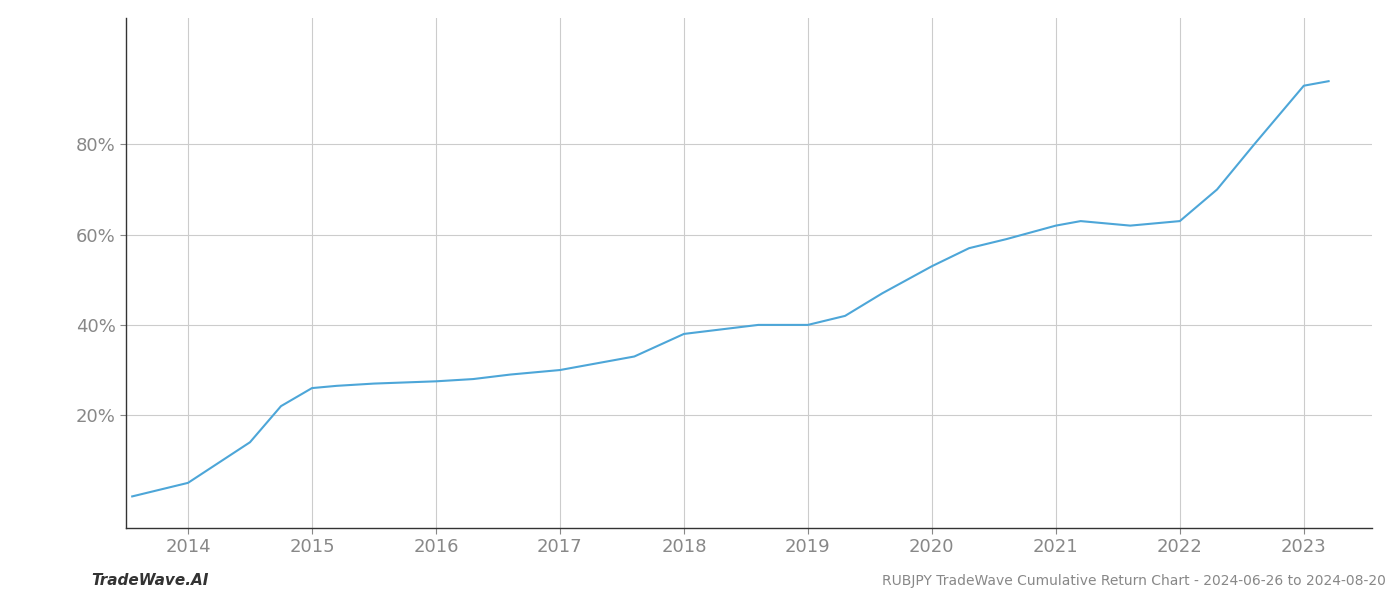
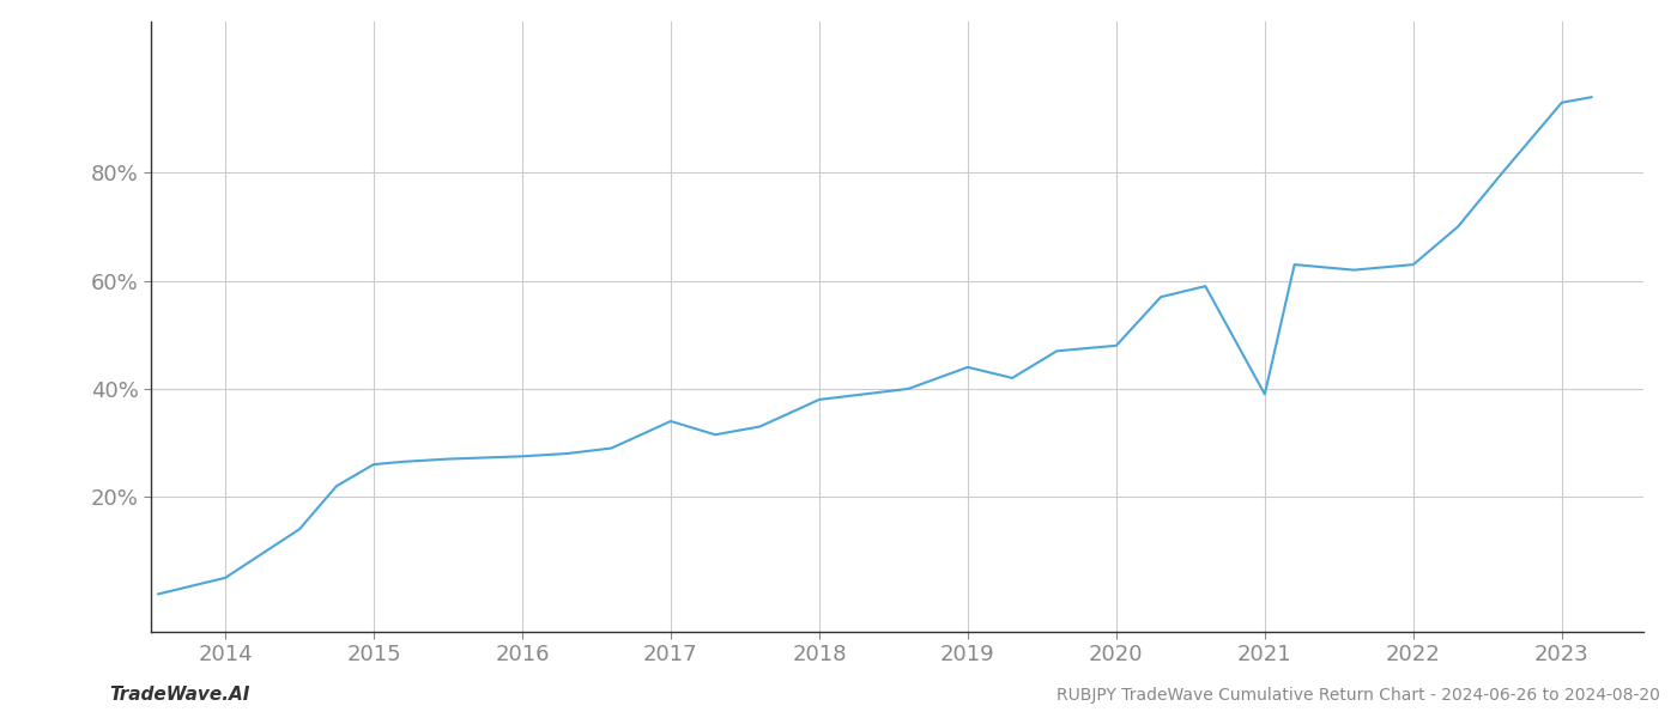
2017: 30.0% -> 34.0%
2019: 40.0% -> 44.0%
2020: 53.0% -> 48.0%
2021: 62.0% -> 39.0%
